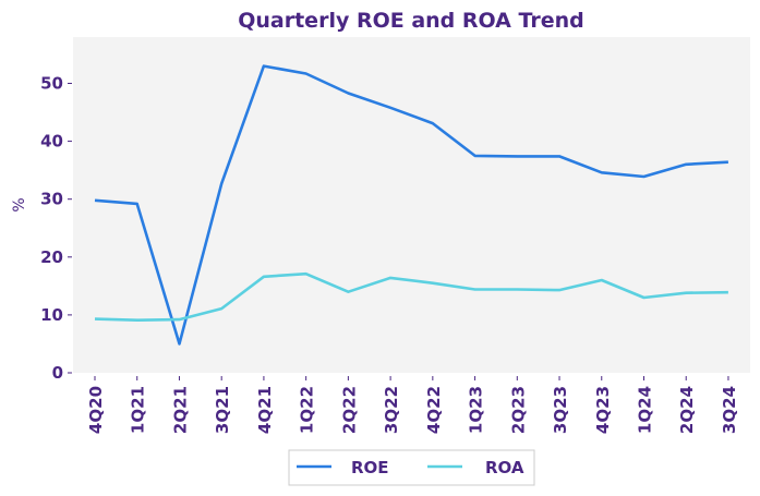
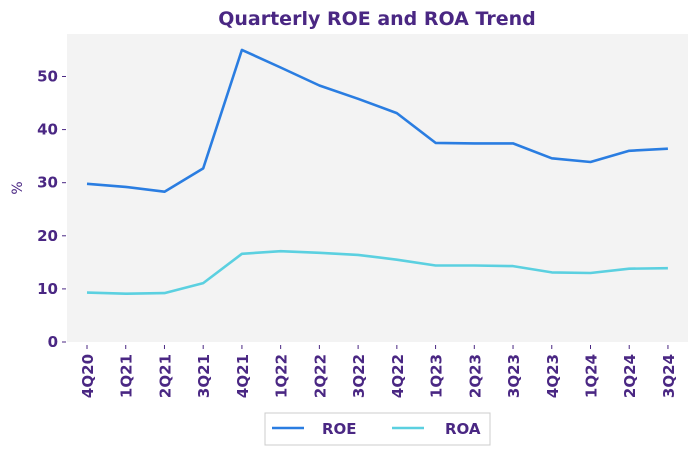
ROE/2Q21: 5 -> 28
ROE/4Q21: 53 -> 55
ROA/2Q22: 14 -> 17
ROA/4Q23: 16 -> 13
